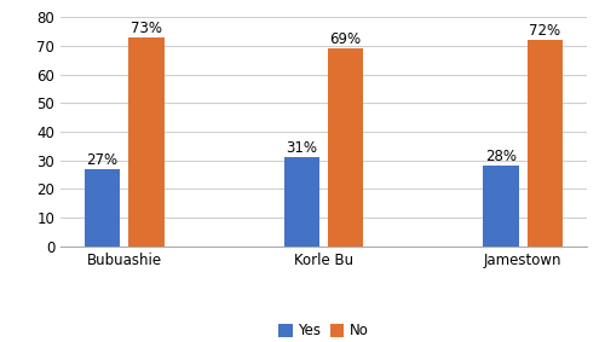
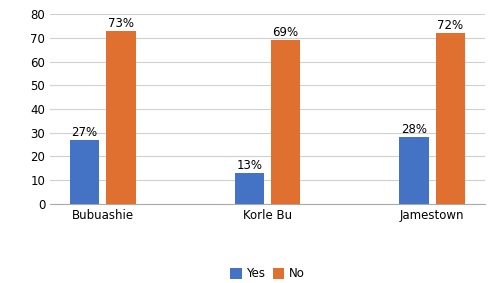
Yes/Korle Bu: 31% -> 13%
